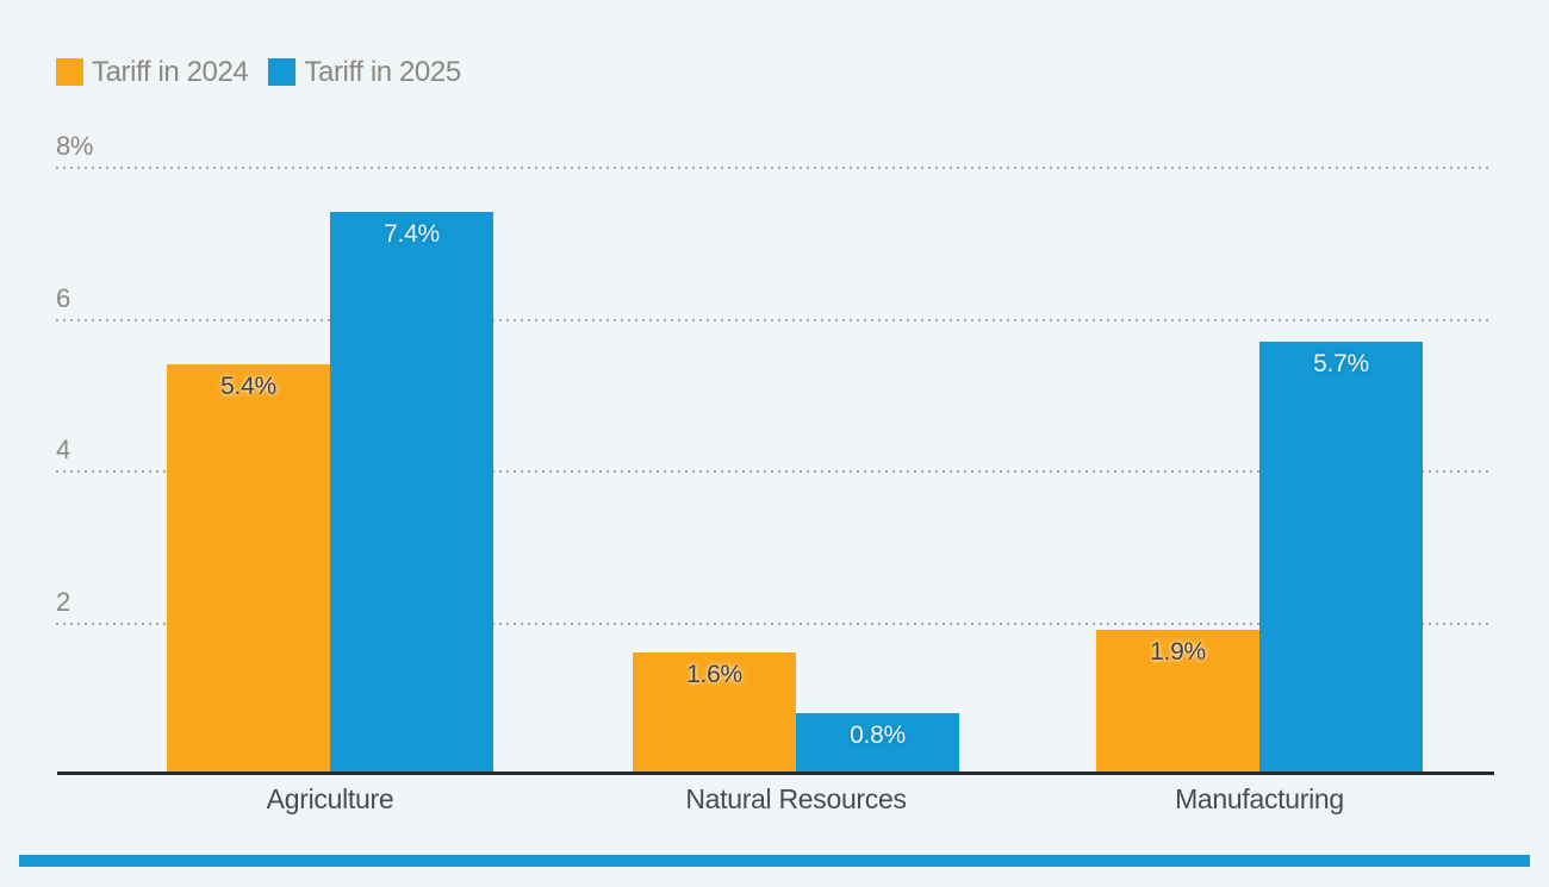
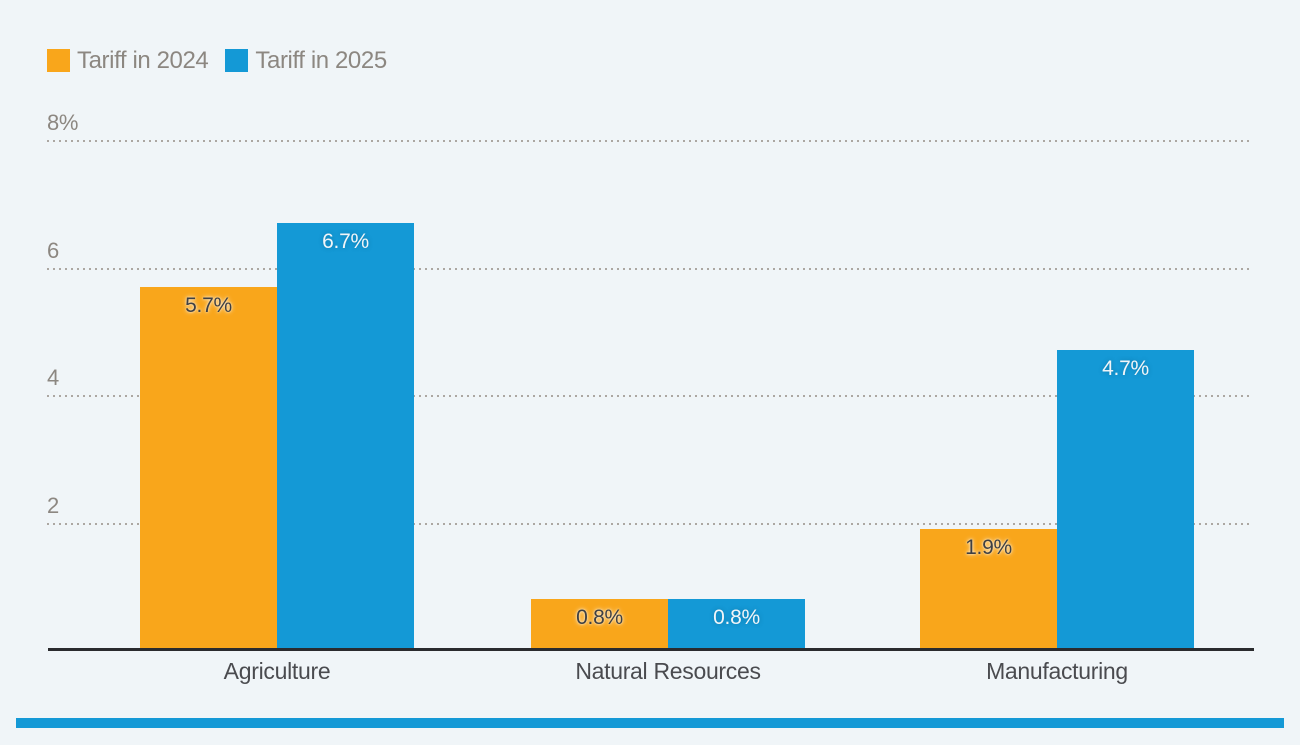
Tariff in 2024/Agriculture: 5.4% -> 5.7%
Tariff in 2025/Agriculture: 7.4% -> 6.7%
Tariff in 2024/Natural Resources: 1.6% -> 0.8%
Tariff in 2025/Manufacturing: 5.7% -> 4.7%
